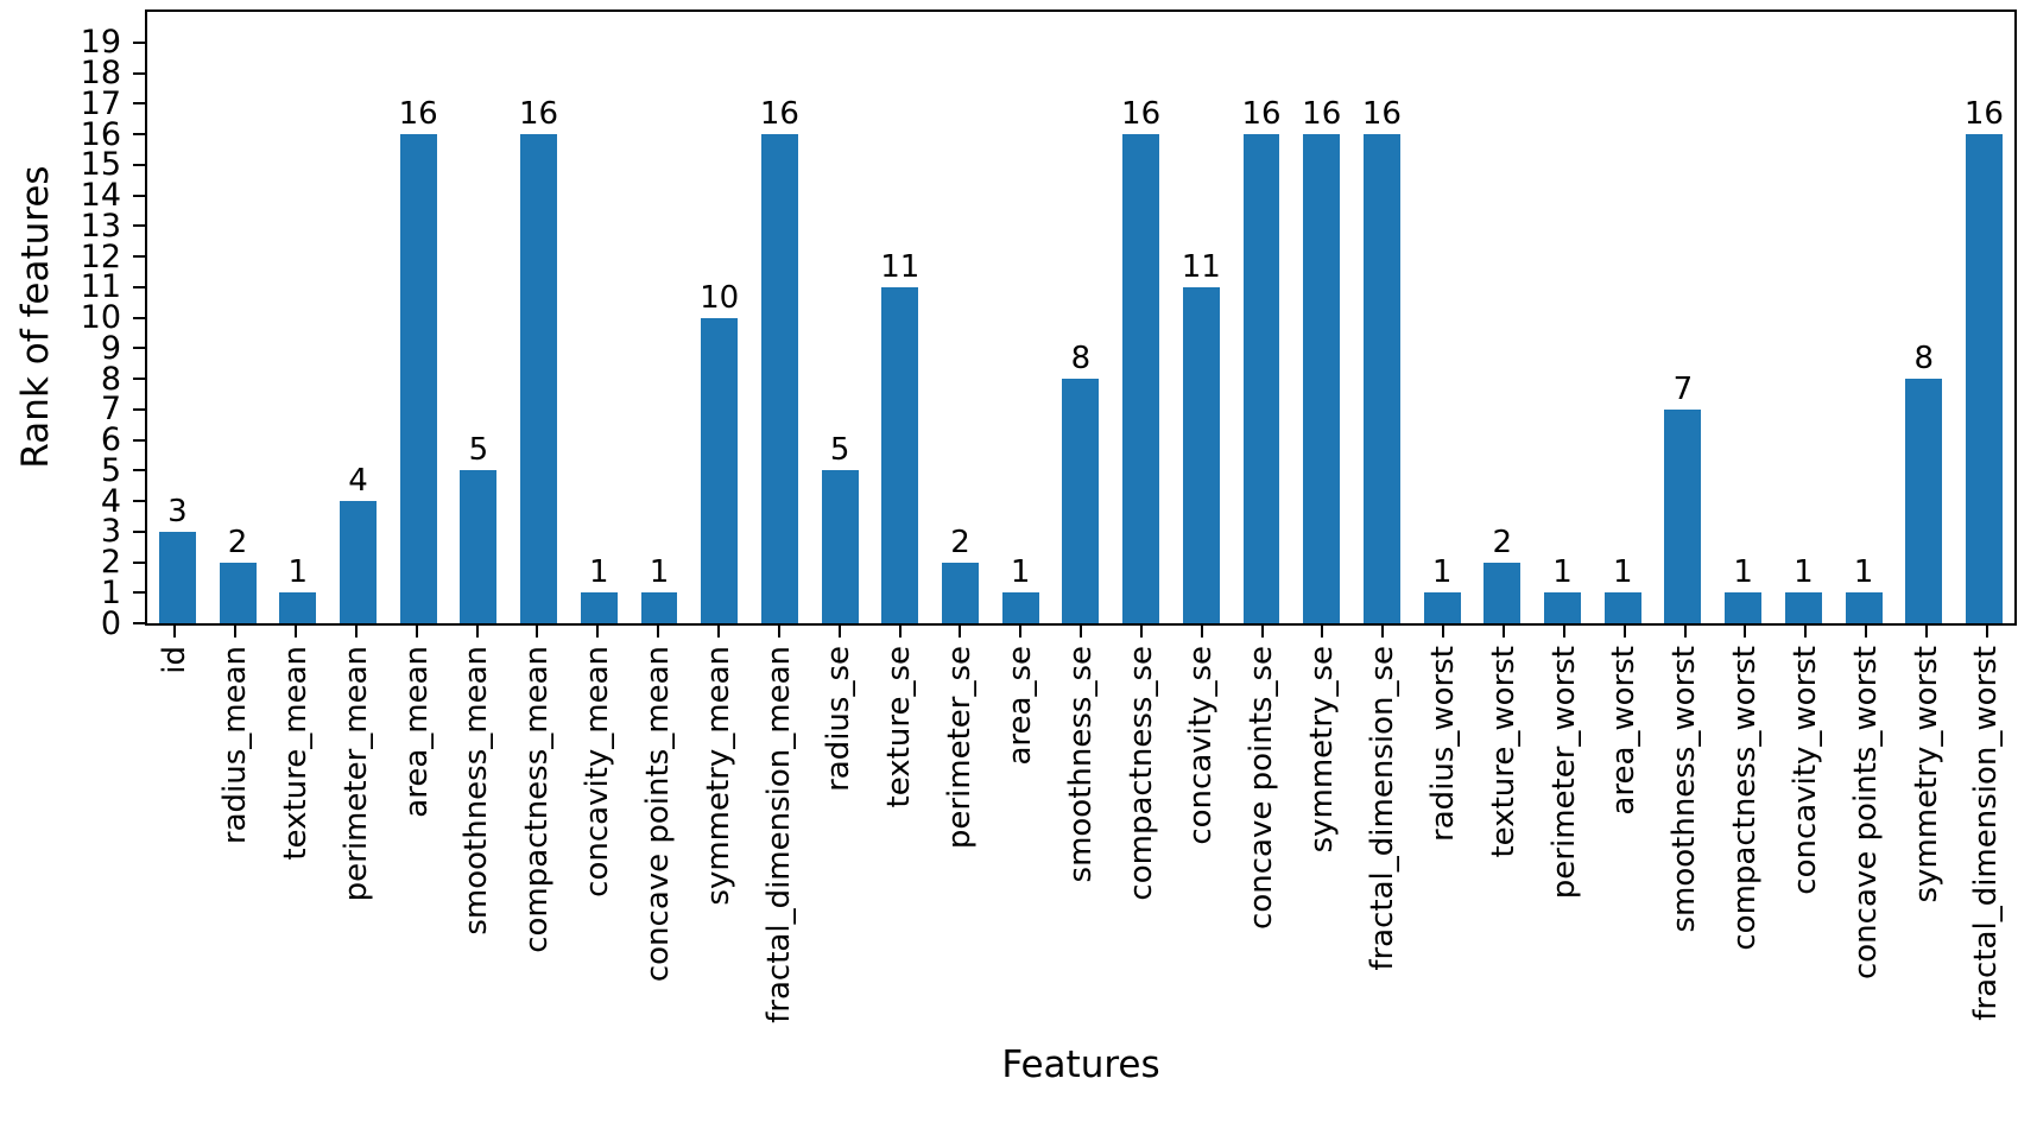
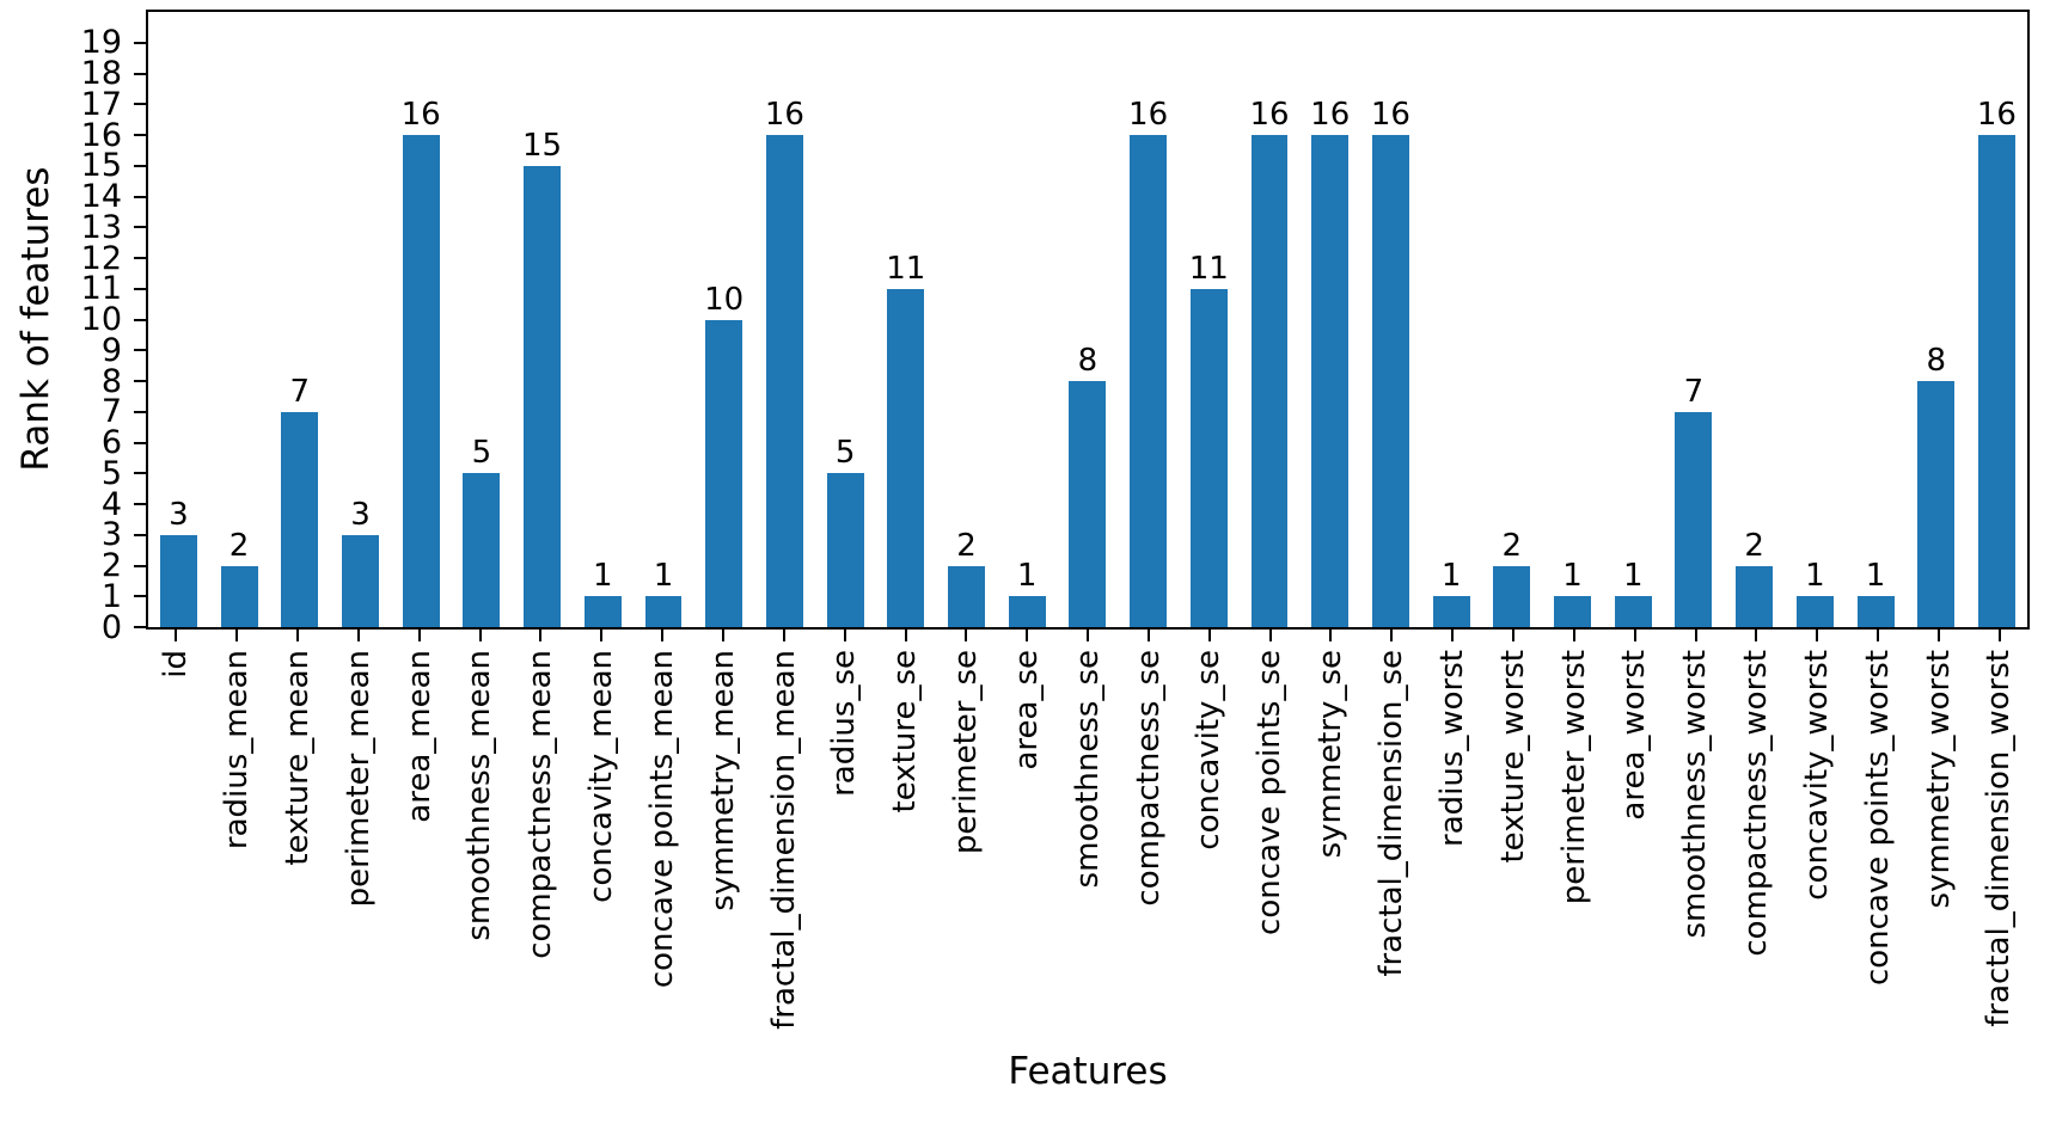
texture_mean: 1 -> 7
perimeter_mean: 4 -> 3
compactness_mean: 16 -> 15
compactness_worst: 1 -> 2
